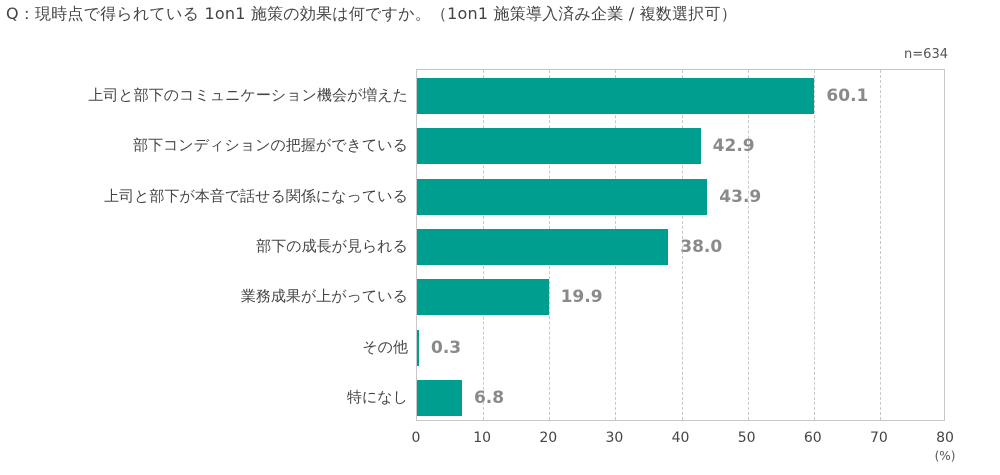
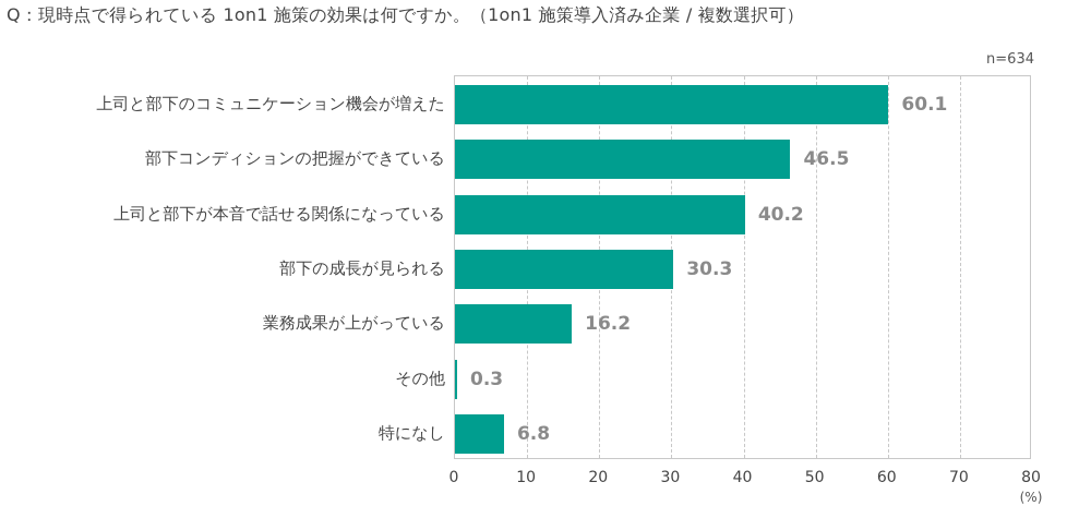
部下コンディションの把握ができている: 42.9 -> 46.5
上司と部下が本音で話せる関係になっている: 43.9 -> 40.2
部下の成長が見られる: 38.0 -> 30.3
業務成果が上がっている: 19.9 -> 16.2
